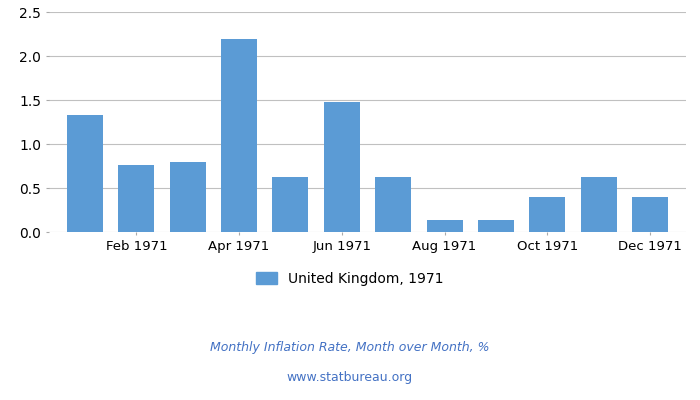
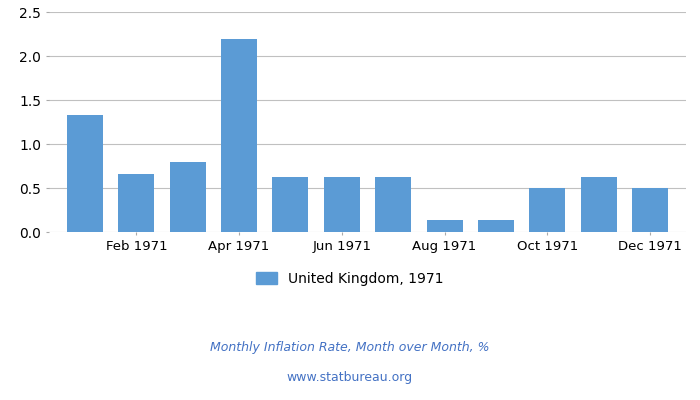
Feb 1971: 0.76 -> 0.66
Jun 1971: 1.48 -> 0.63
Oct 1971: 0.40 -> 0.50
Dec 1971: 0.40 -> 0.50
